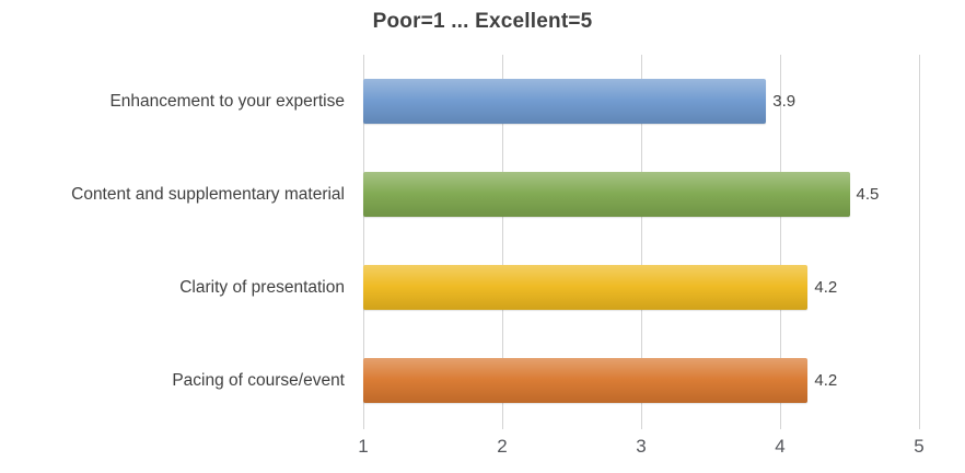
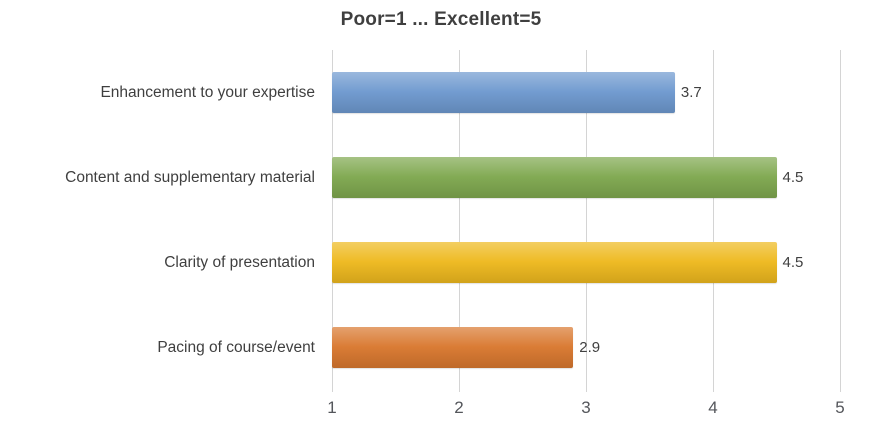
Enhancement to your expertise: 3.9 -> 3.7
Clarity of presentation: 4.2 -> 4.5
Pacing of course/event: 4.2 -> 2.9
